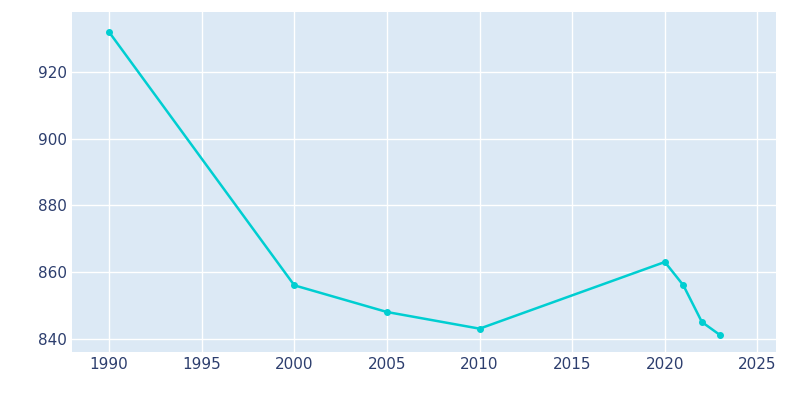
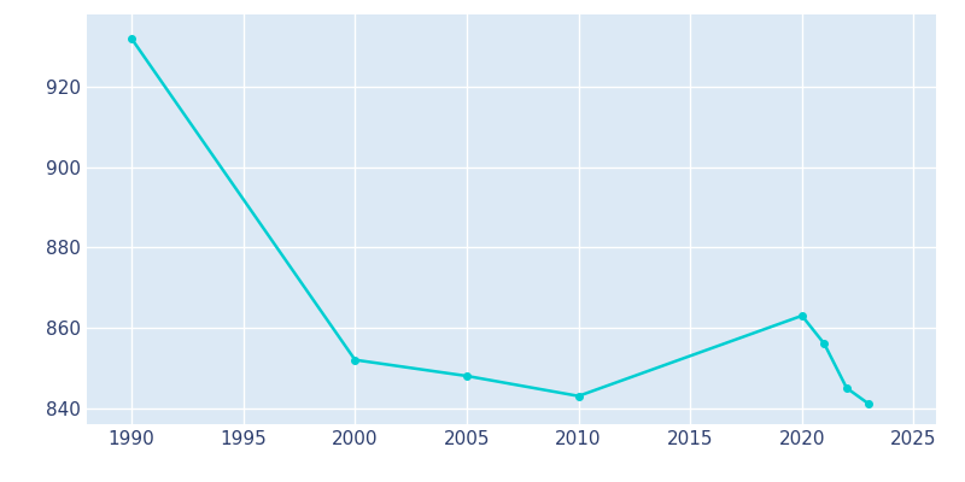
2000: 856 -> 852
